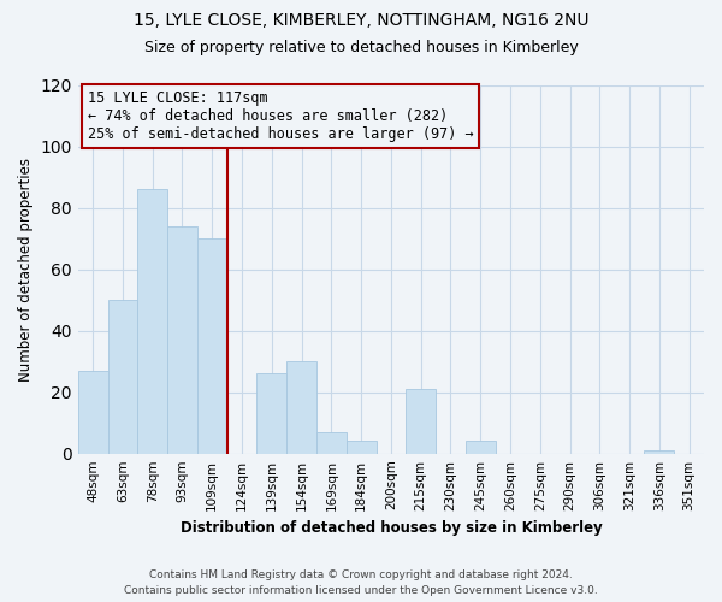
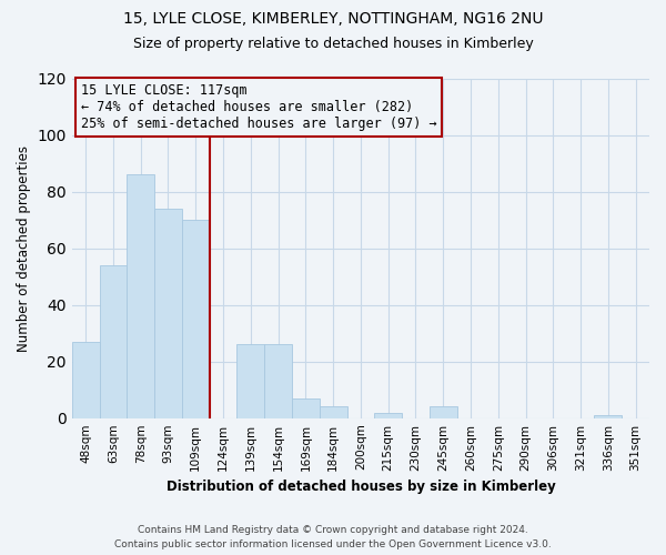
63sqm: 50 -> 54
154sqm: 30 -> 26
215sqm: 21 -> 2
